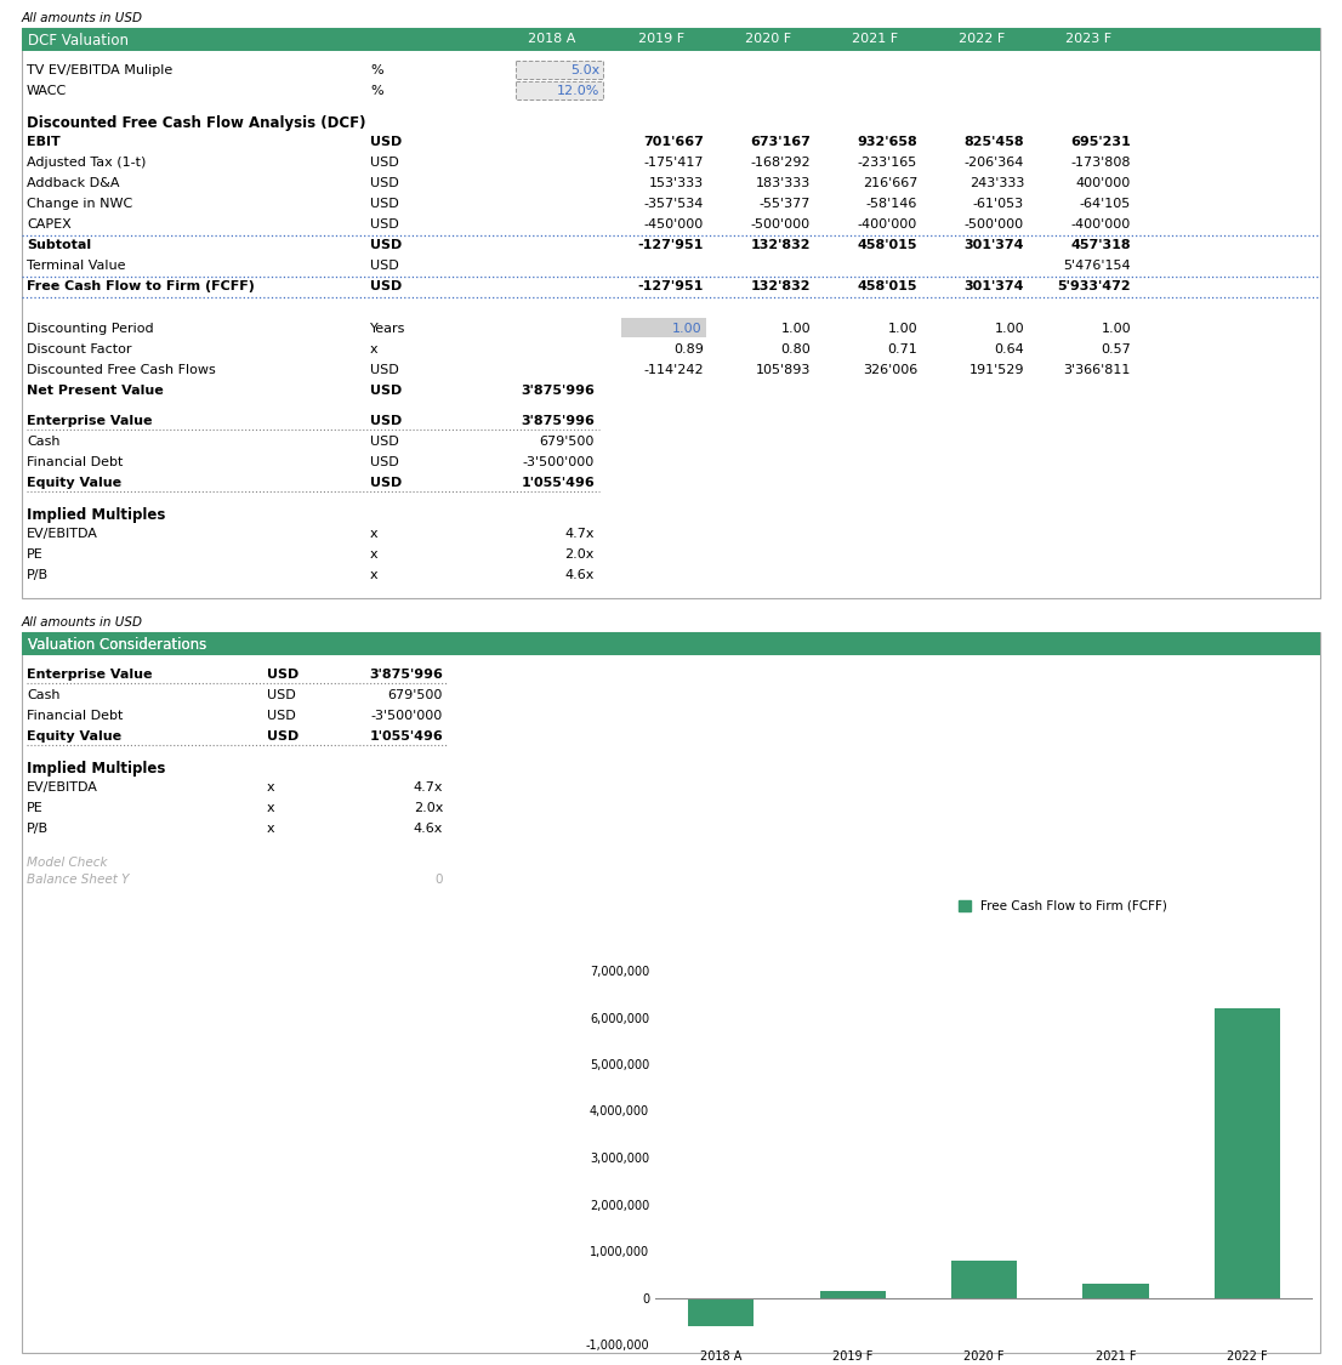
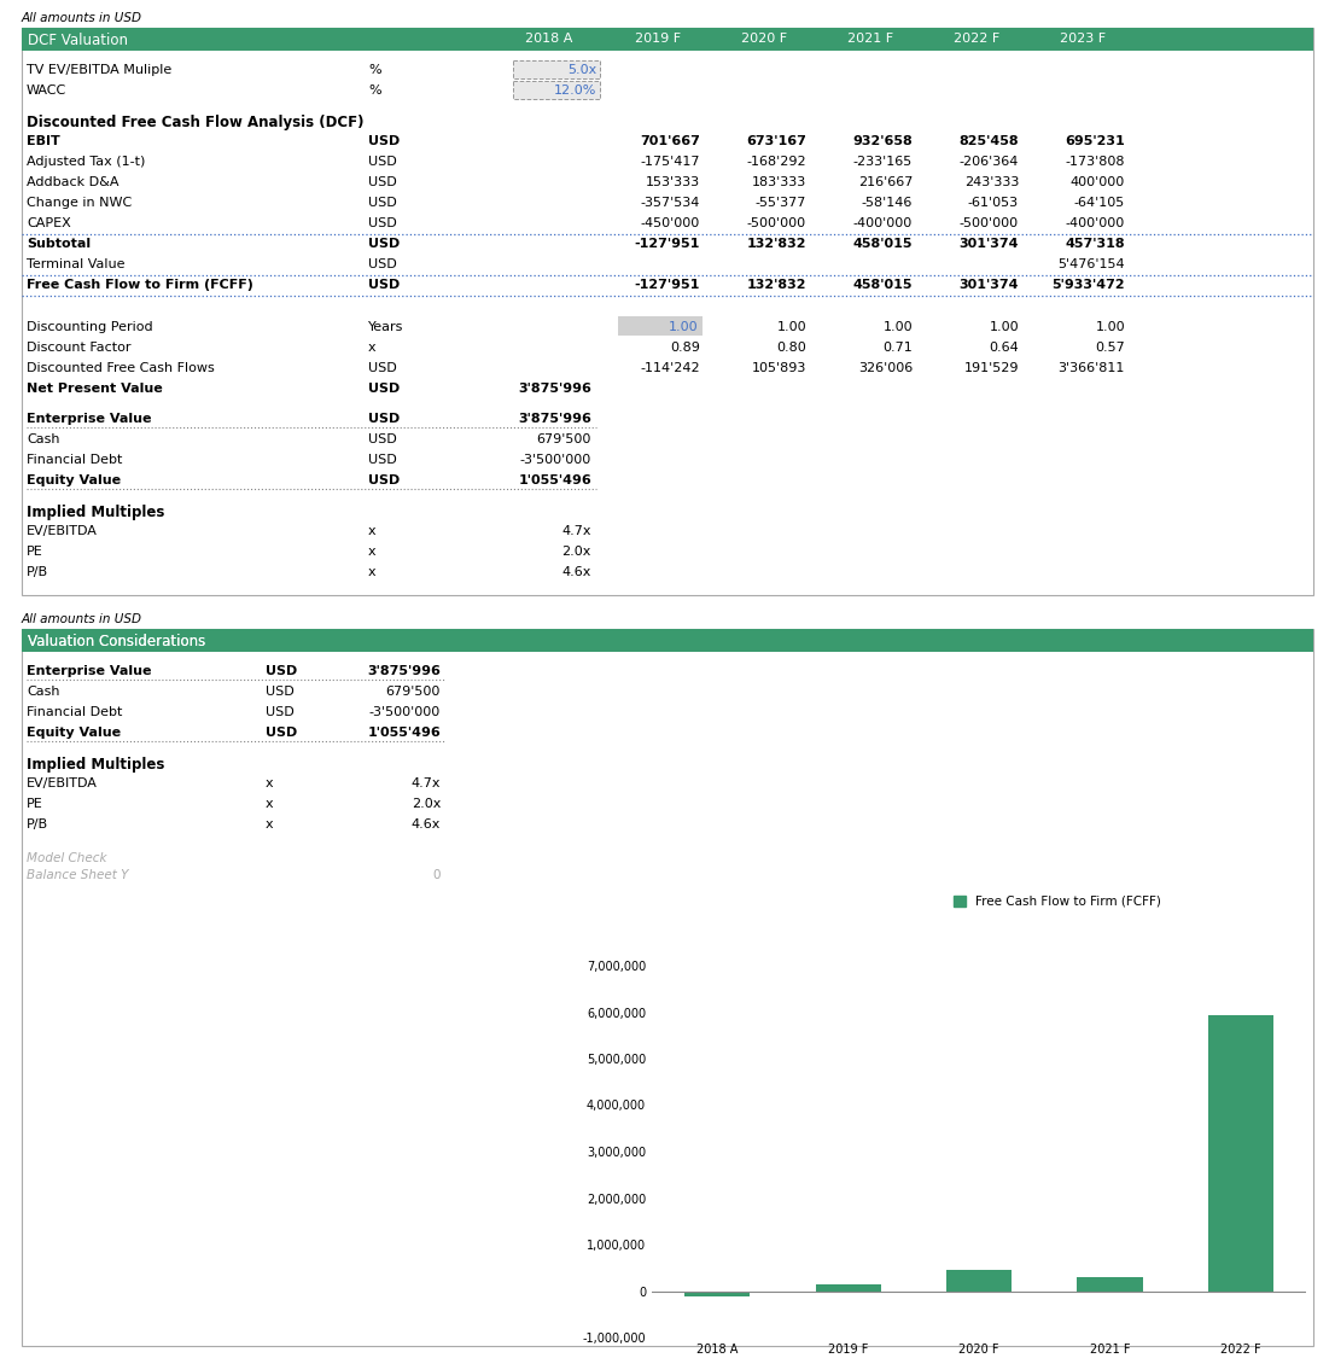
2018 A: -600,000 -> -130,000
2020 F: 800,000 -> 460,000
2022 F: 6,200,000 -> 5,930,000
